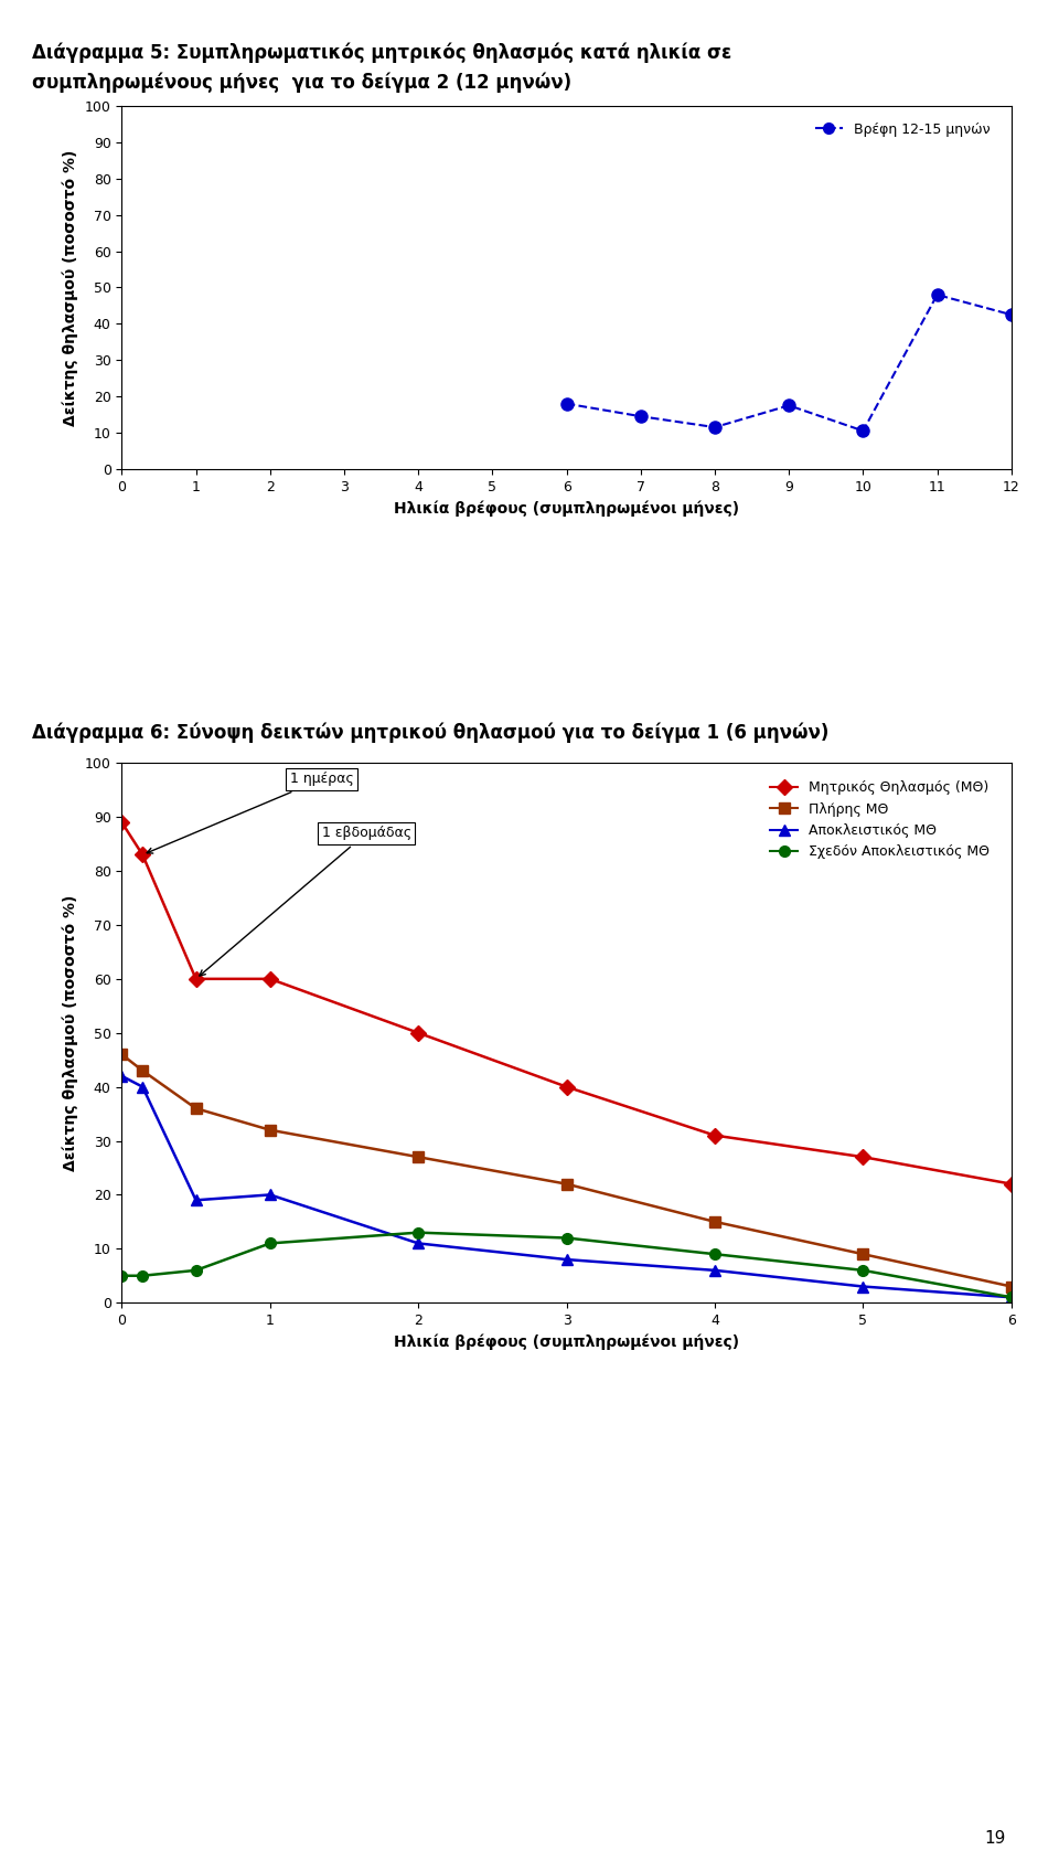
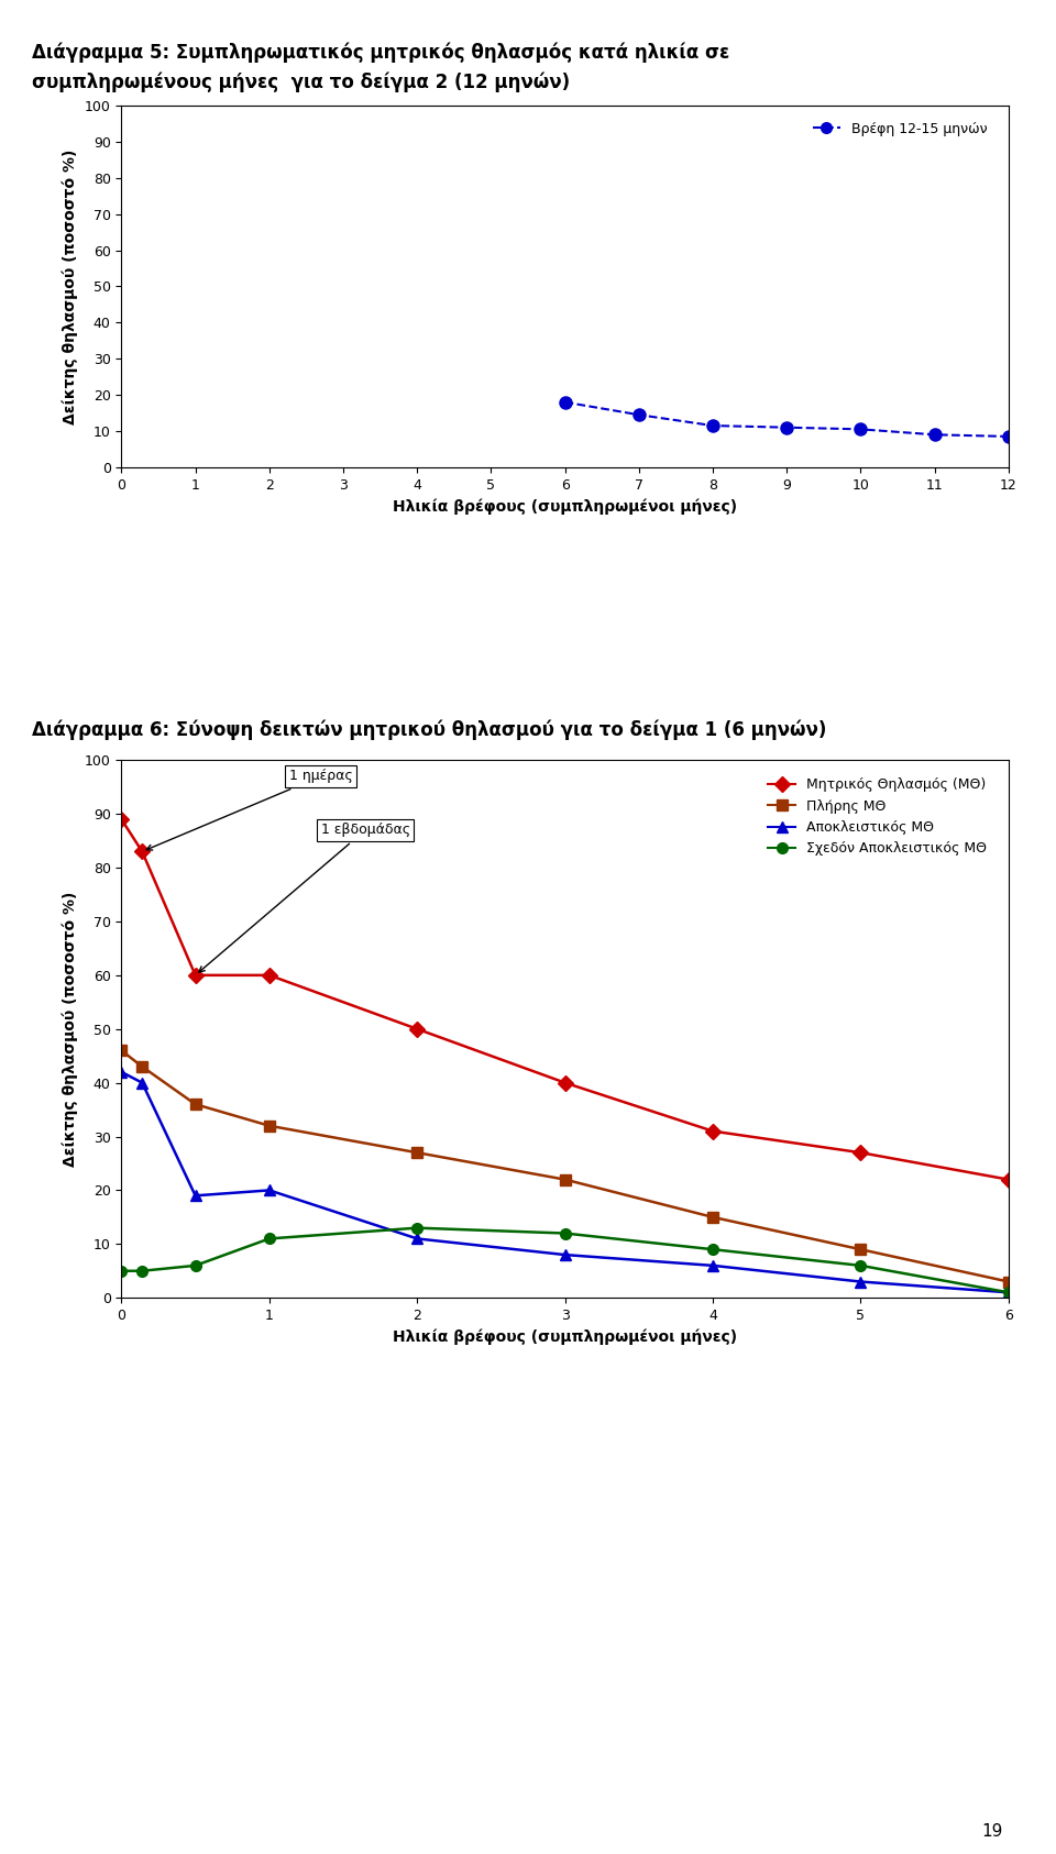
9: 17.5 -> 11.0
11: 48.0 -> 9.0
12: 42.5 -> 8.5
